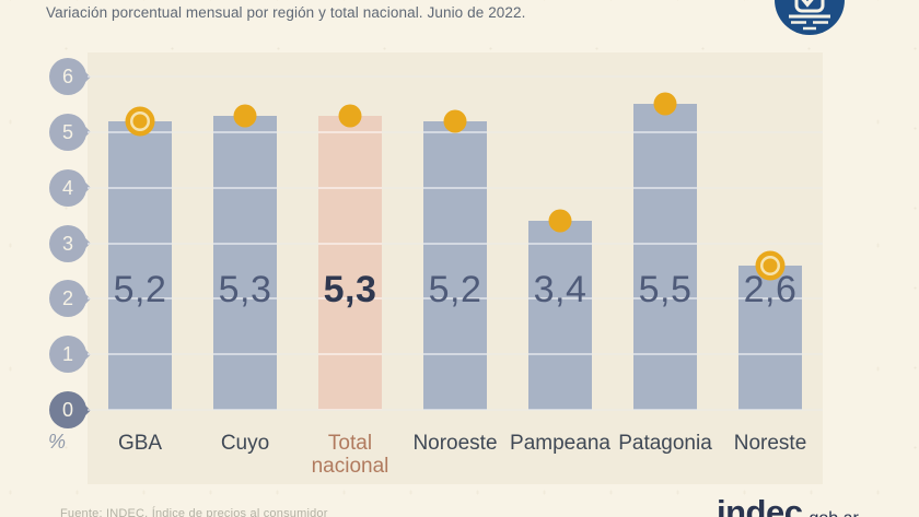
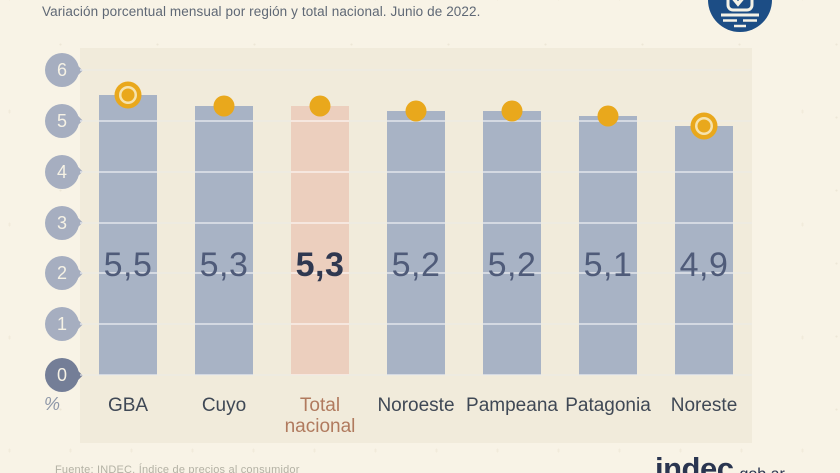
GBA: 5,2 -> 5,5
Pampeana: 3,4 -> 5,2
Patagonia: 5,5 -> 5,1
Noreste: 2,6 -> 4,9
